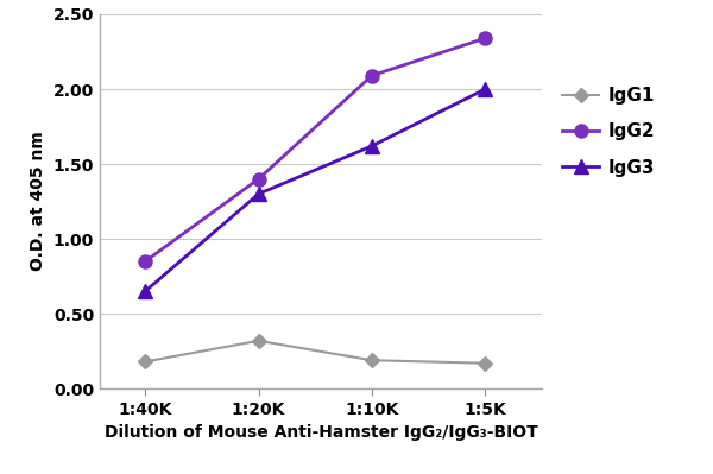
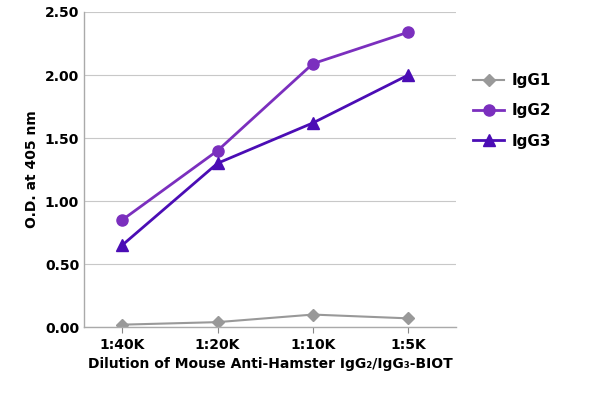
IgG1/1:40K: 0.18 -> 0.02
IgG1/1:20K: 0.32 -> 0.04
IgG1/1:10K: 0.19 -> 0.10
IgG1/1:5K: 0.17 -> 0.07
